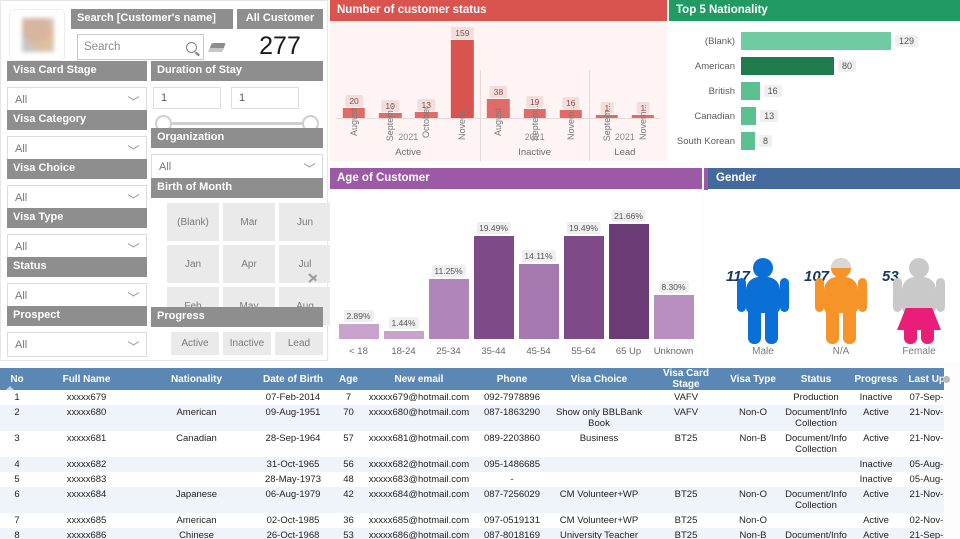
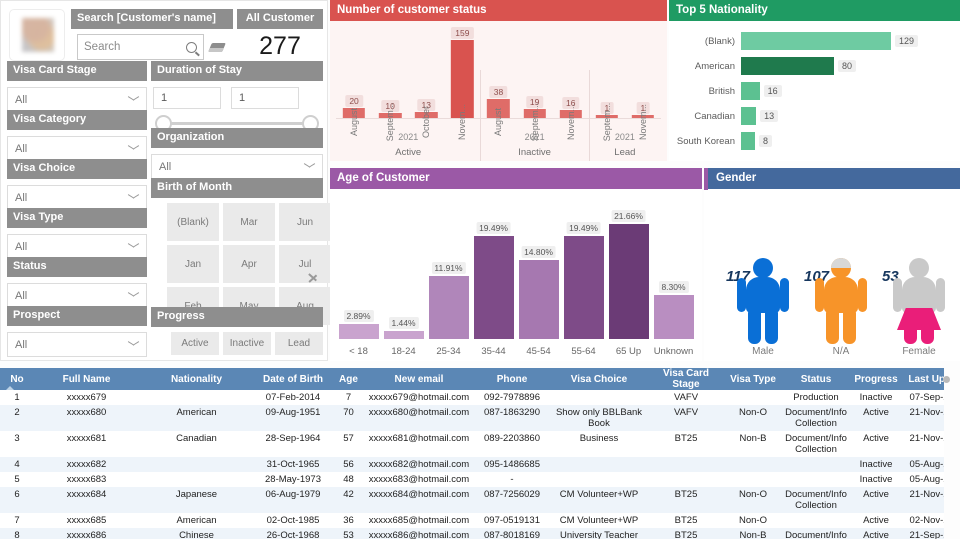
Age of Customer/25-34: 11.25% -> 11.91%
Age of Customer/45-54: 14.11% -> 14.80%
